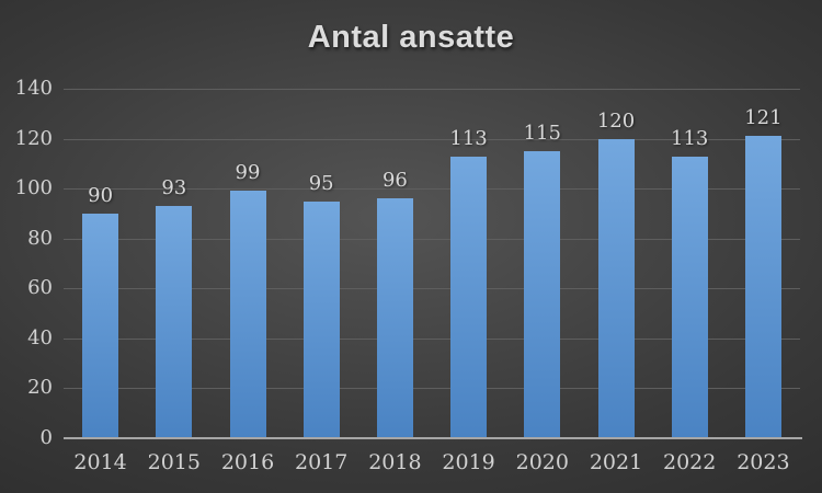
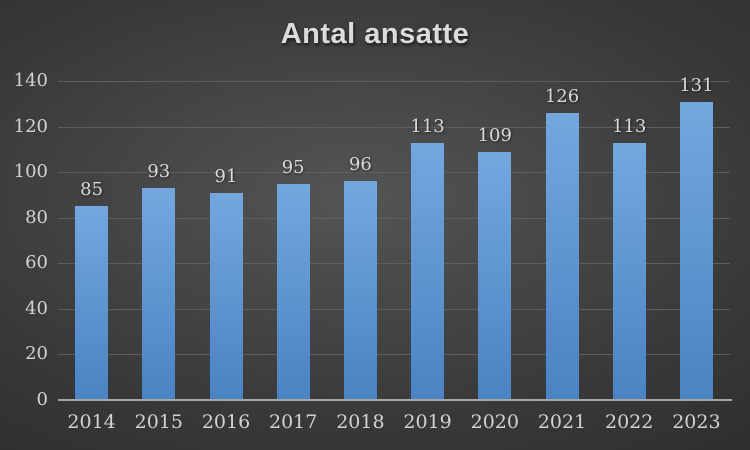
2014: 90 -> 85
2016: 99 -> 91
2020: 115 -> 109
2021: 120 -> 126
2023: 121 -> 131
